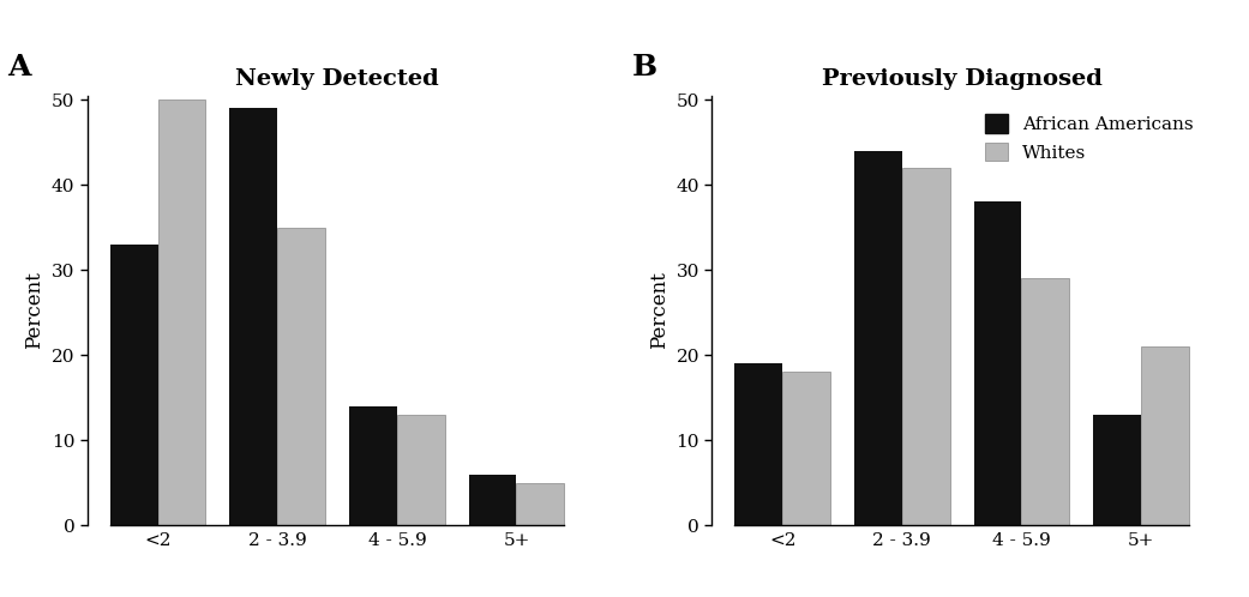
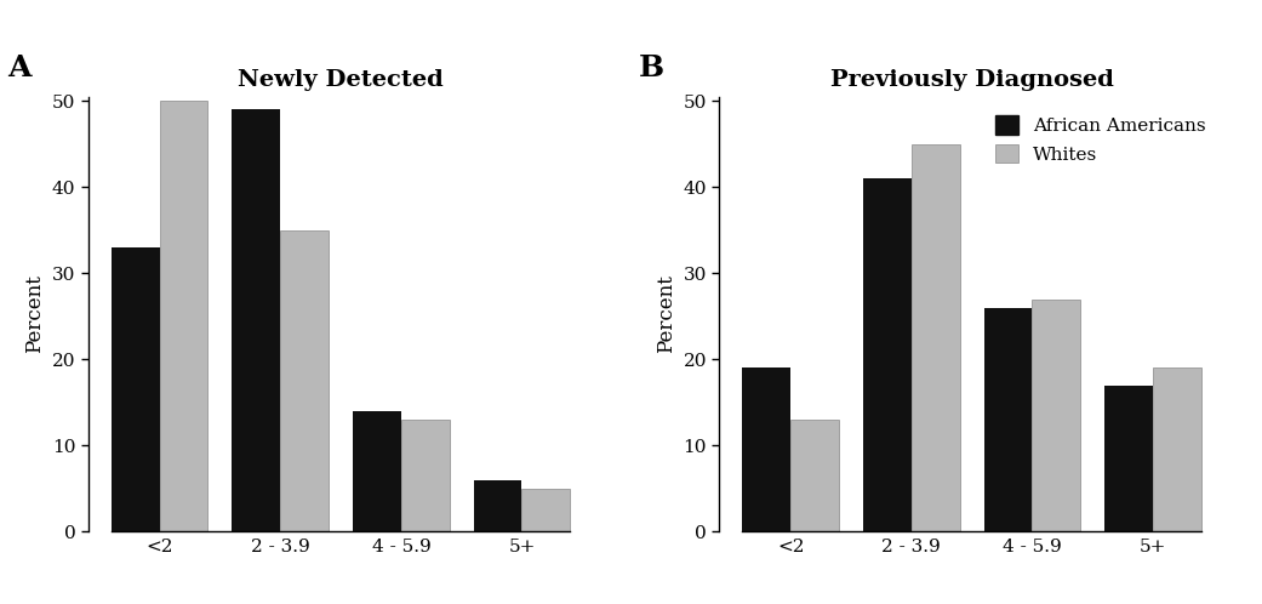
Previously Diagnosed/Whites/<2: 18 -> 13
Previously Diagnosed/African Americans/2 - 3.9: 44 -> 41
Previously Diagnosed/Whites/2 - 3.9: 42 -> 45
Previously Diagnosed/African Americans/4 - 5.9: 38 -> 26
Previously Diagnosed/Whites/4 - 5.9: 29 -> 27
Previously Diagnosed/African Americans/5+: 13 -> 17
Previously Diagnosed/Whites/5+: 21 -> 19
